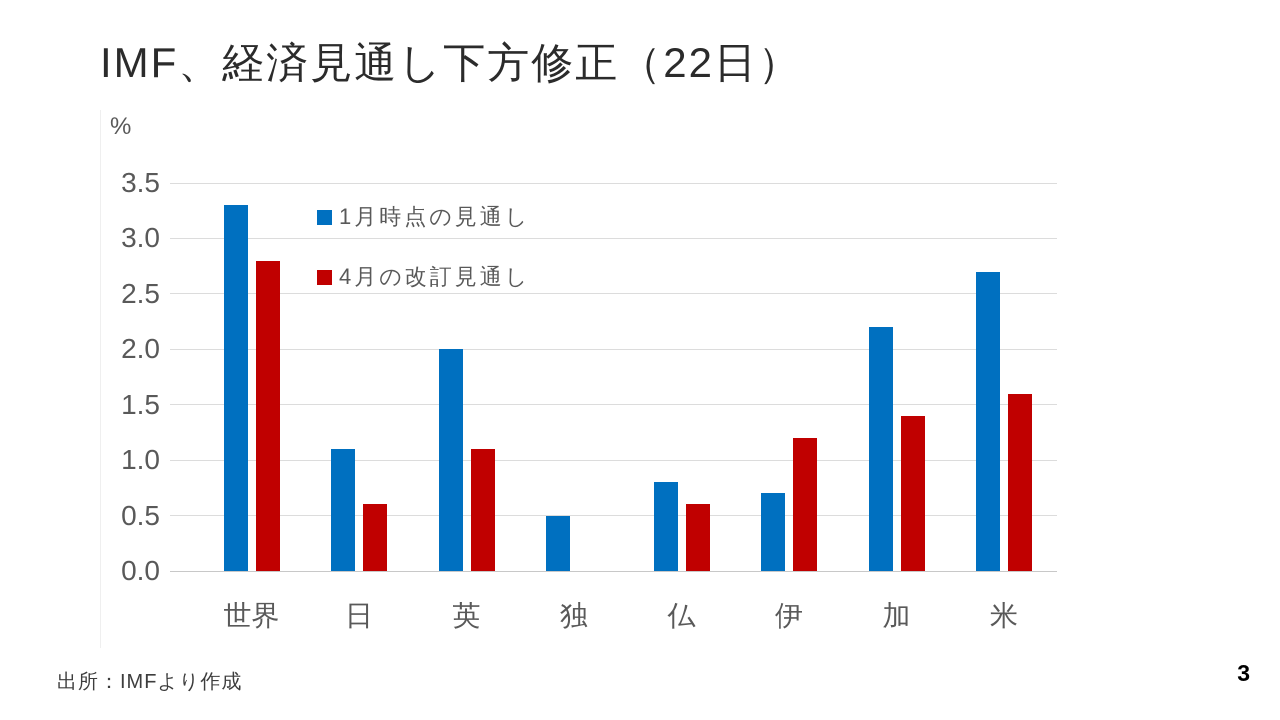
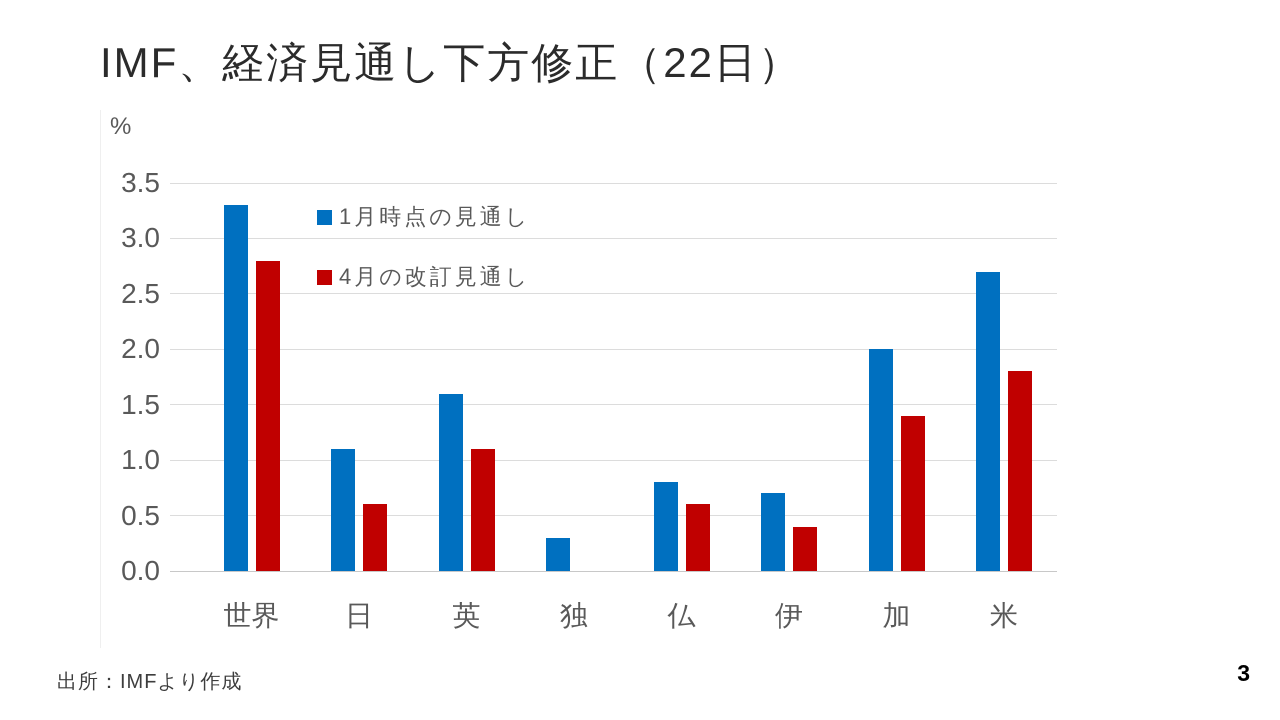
1月時点の見通し/英: 2.0 -> 1.6
1月時点の見通し/独: 0.5 -> 0.3
4月の改訂見通し/伊: 1.2 -> 0.4
1月時点の見通し/加: 2.2 -> 2.0
4月の改訂見通し/米: 1.6 -> 1.8
